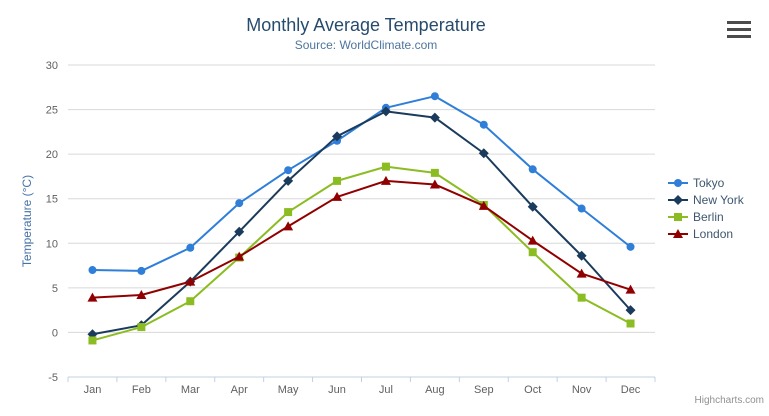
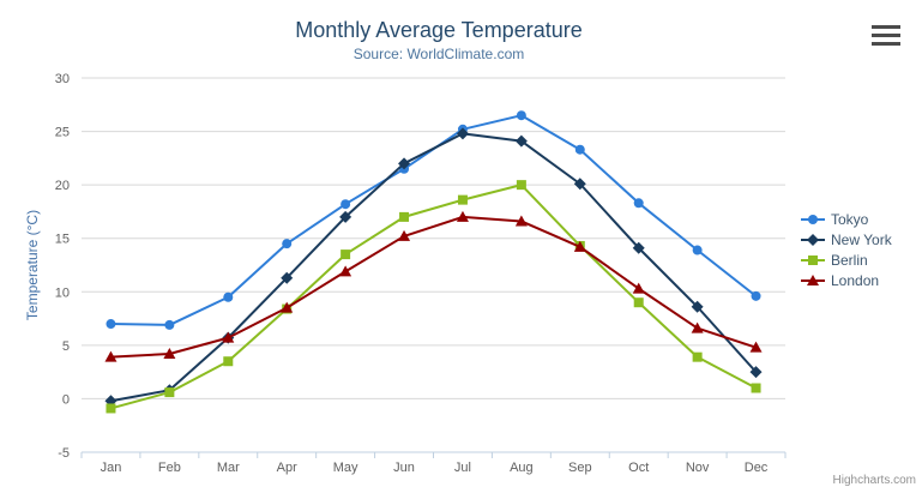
Berlin/Aug: 18 -> 20
